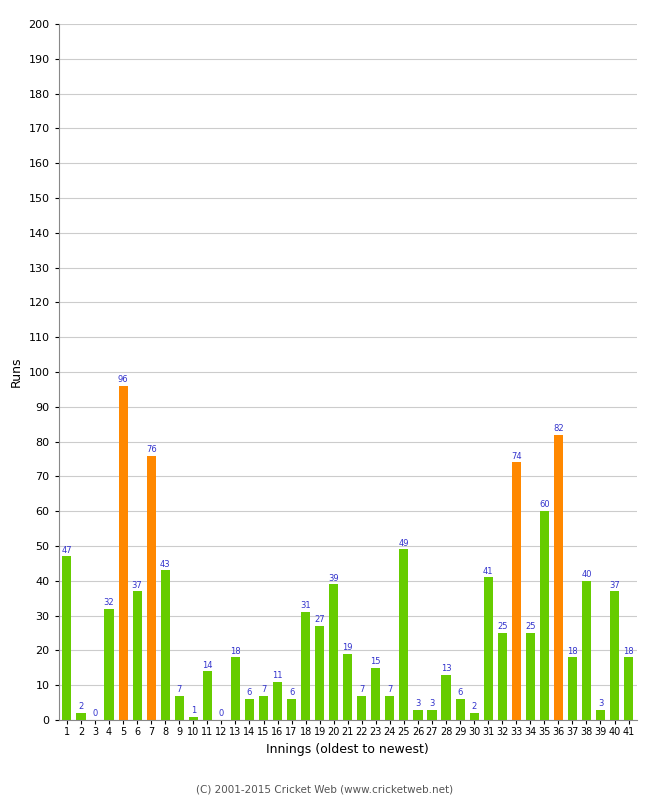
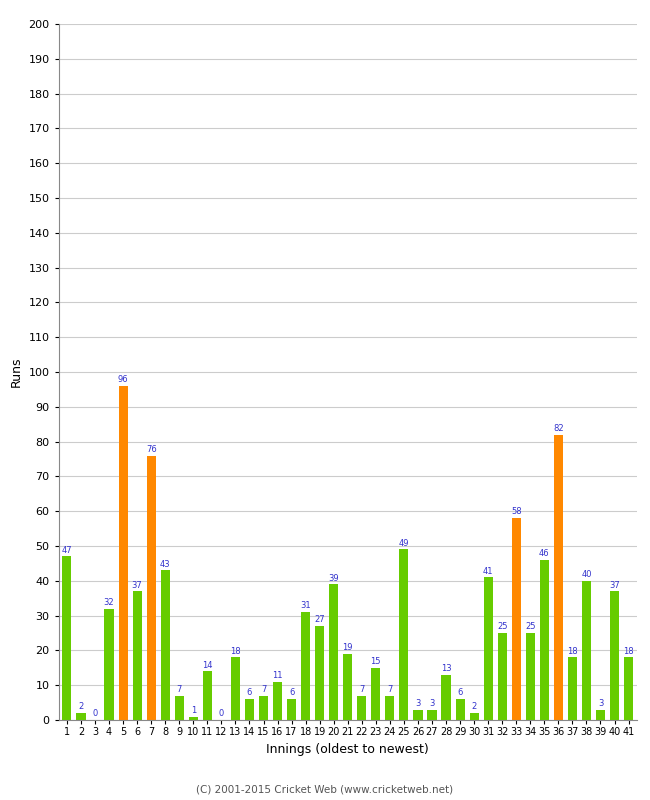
33: 74 -> 58
35: 60 -> 46
